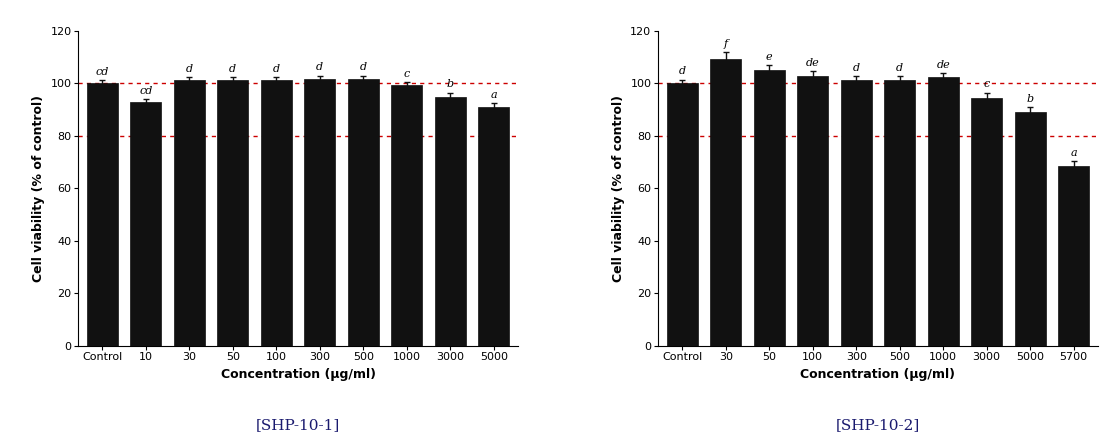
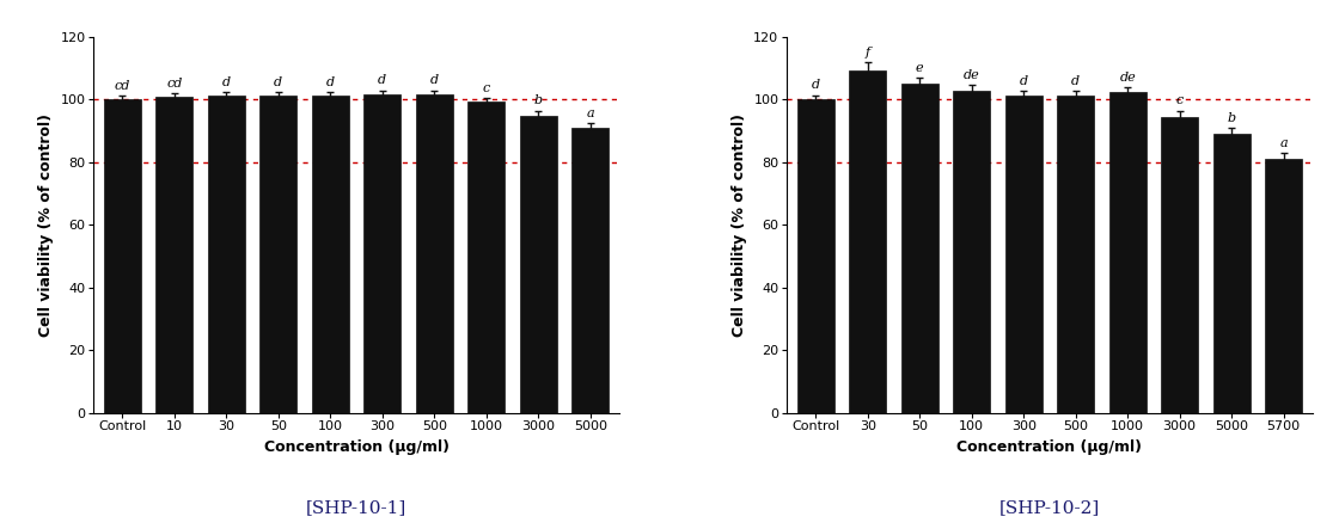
10: 93.0 -> 101.0
5700: 68.5 -> 81.0
